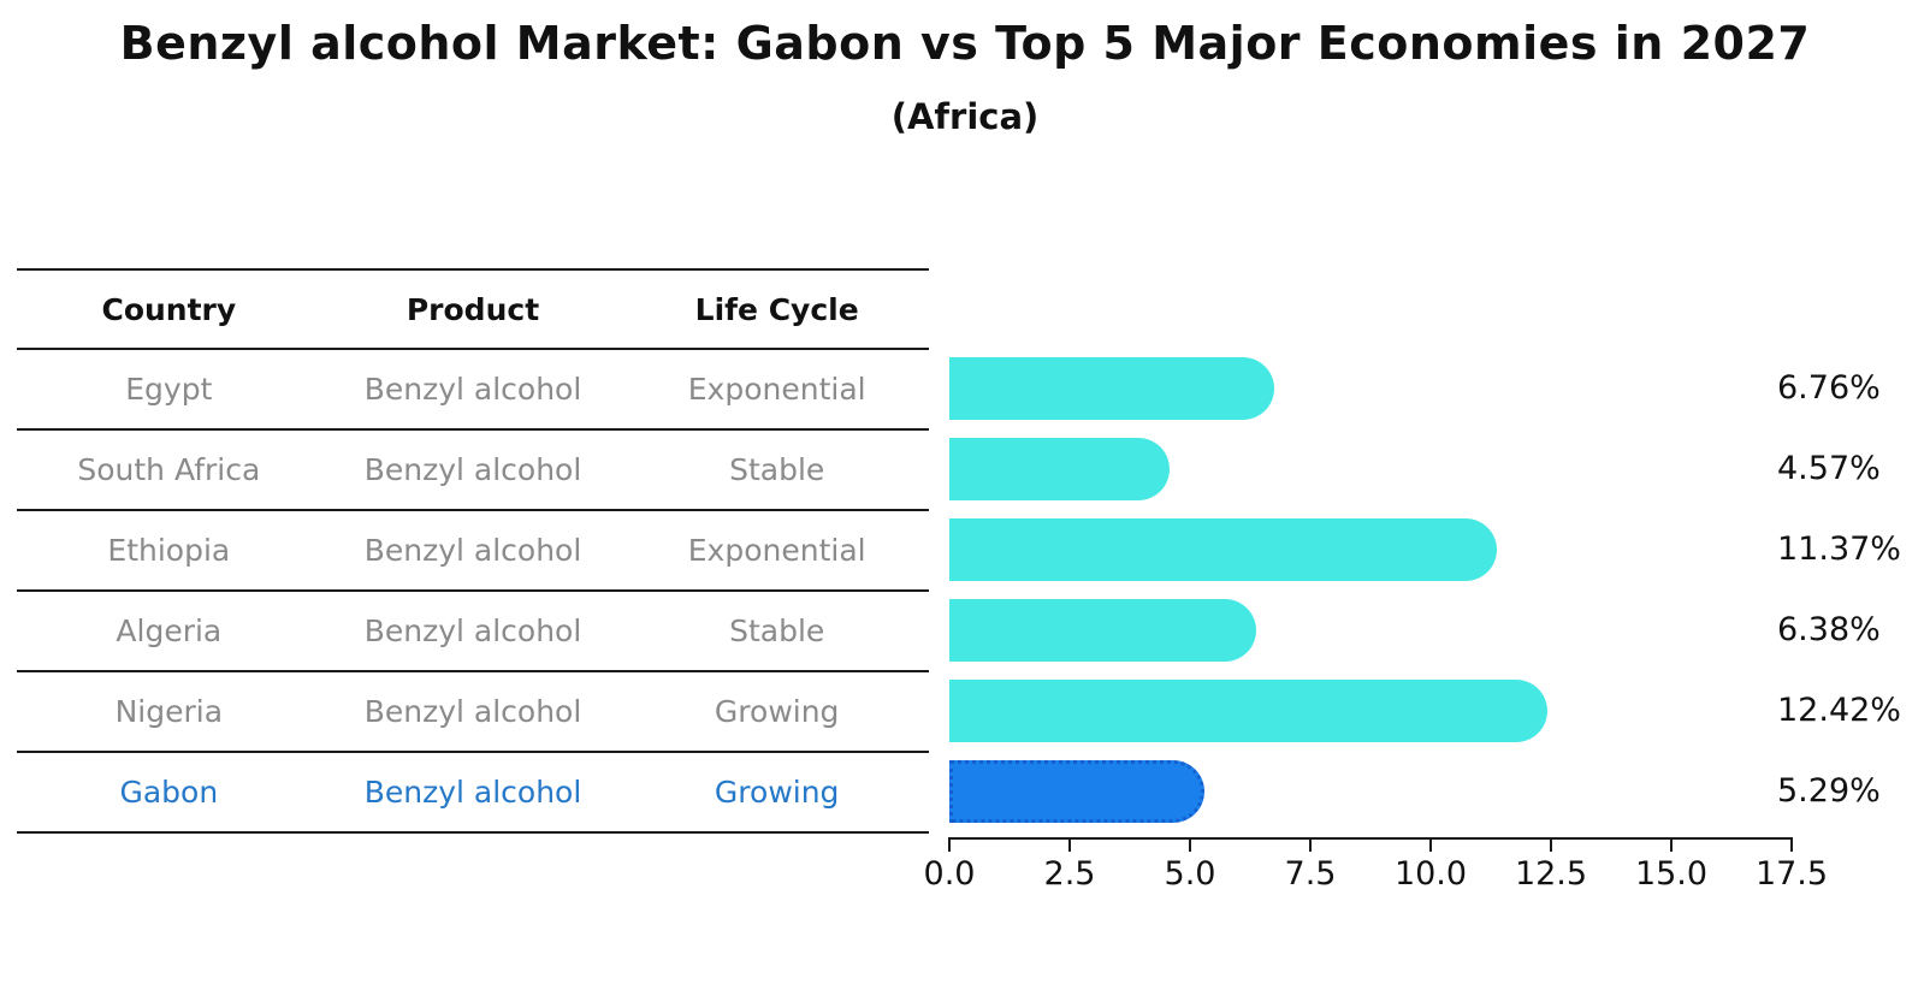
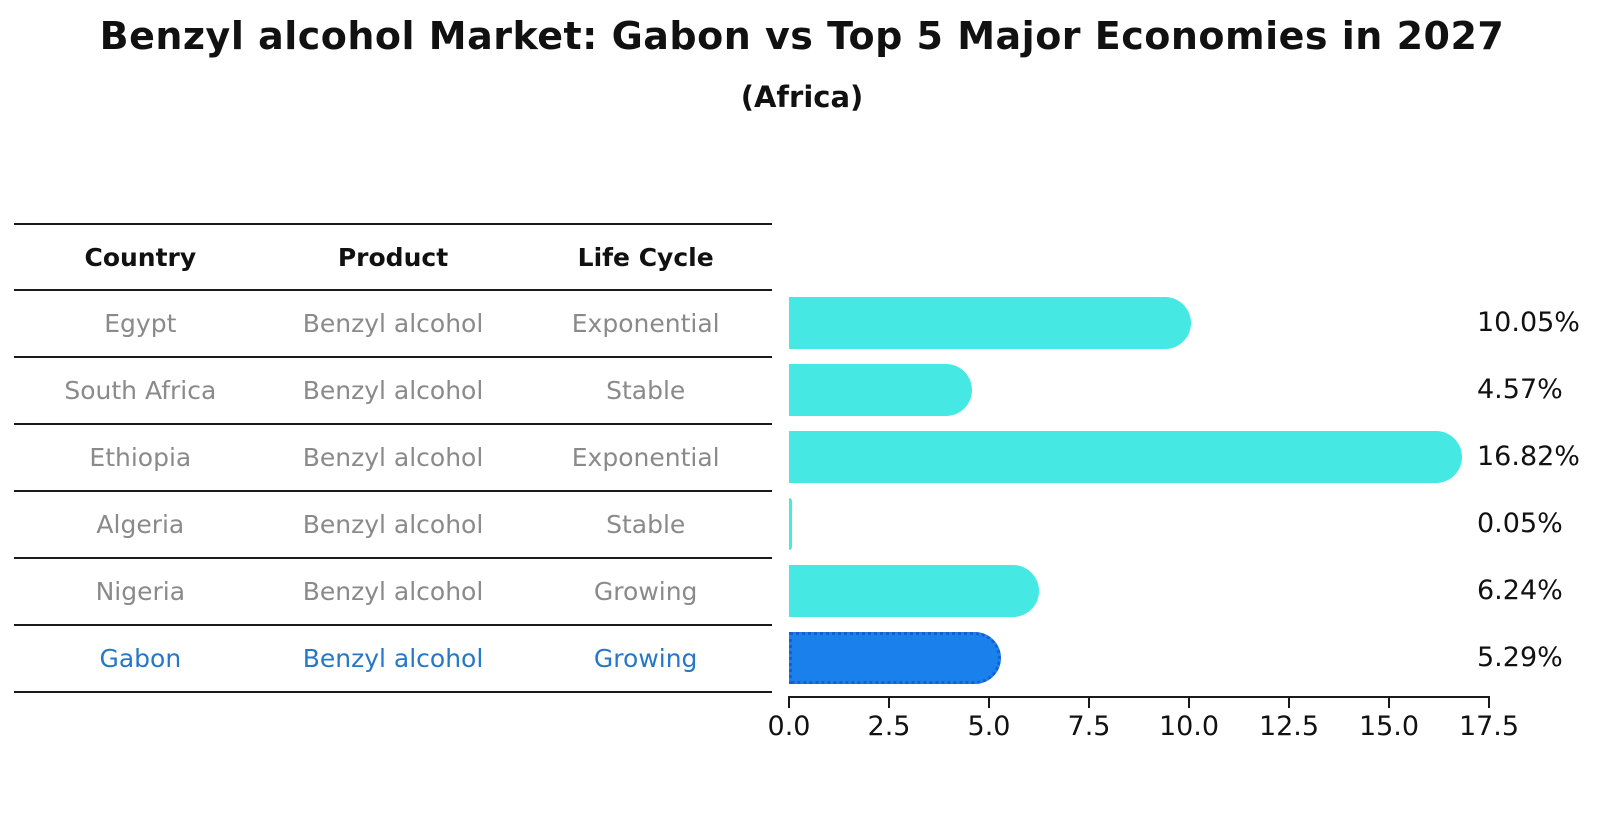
Egypt: 6.76% -> 10.05%
Ethiopia: 11.37% -> 16.82%
Algeria: 6.38% -> 0.05%
Nigeria: 12.42% -> 6.24%
